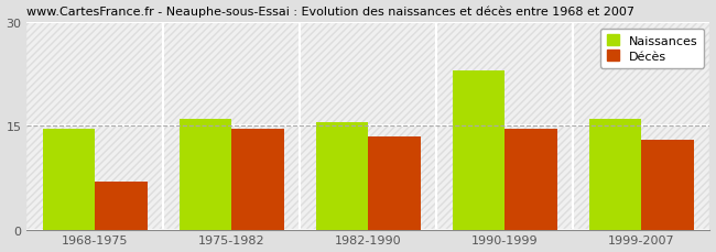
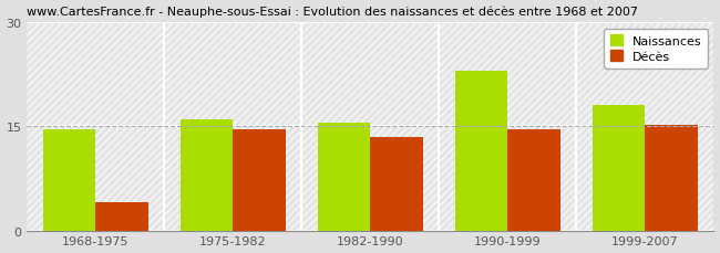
Décès/1968-1975: 7.0 -> 4.0
Naissances/1999-2007: 16.0 -> 18.0
Décès/1999-2007: 13.0 -> 15.2
